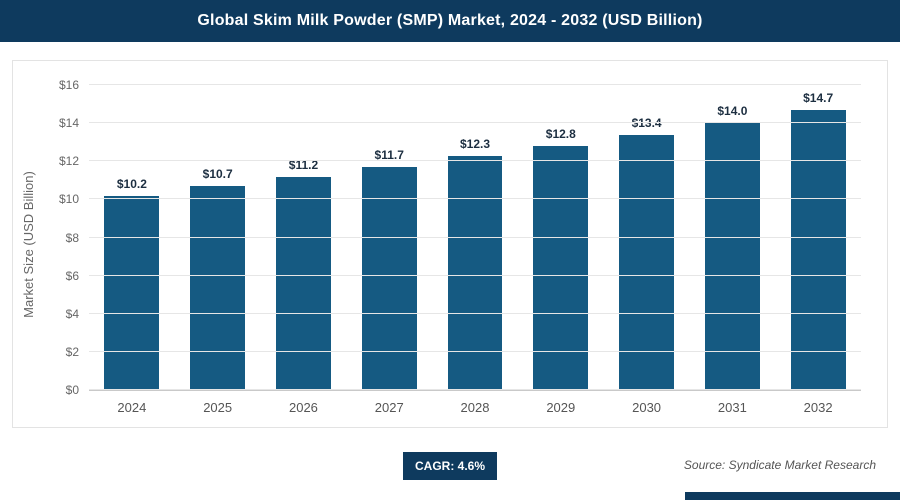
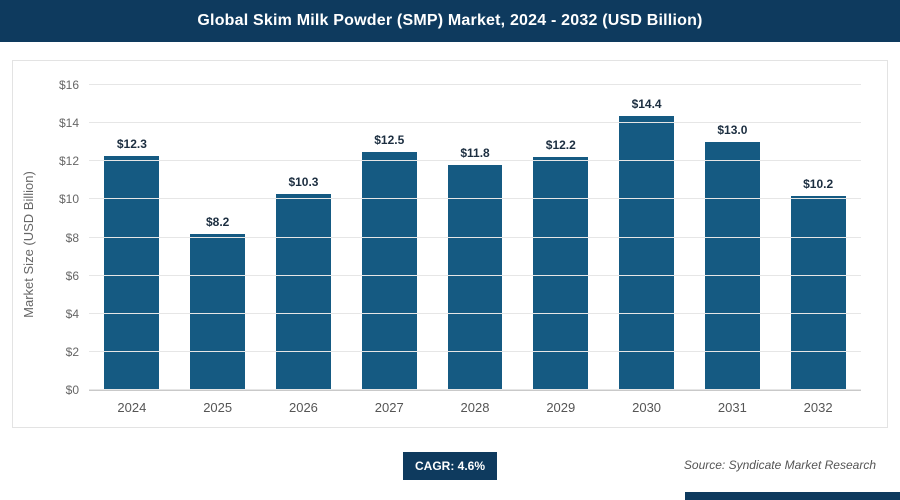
2024: $10.2 -> $12.3
2025: $10.7 -> $8.2
2026: $11.2 -> $10.3
2027: $11.7 -> $12.5
2028: $12.3 -> $11.8
2029: $12.8 -> $12.2
2030: $13.4 -> $14.4
2031: $14.0 -> $13.0
2032: $14.7 -> $10.2
